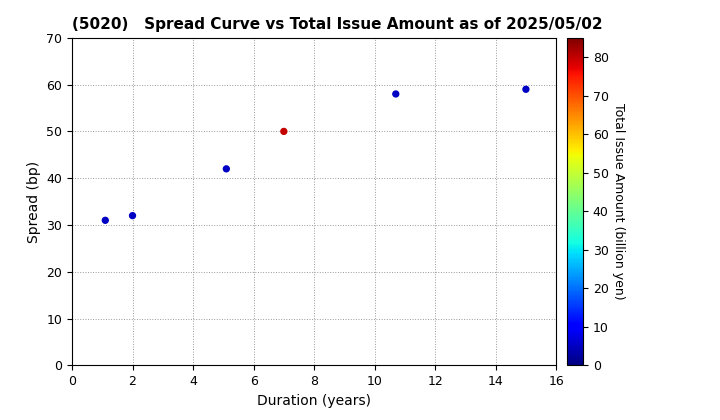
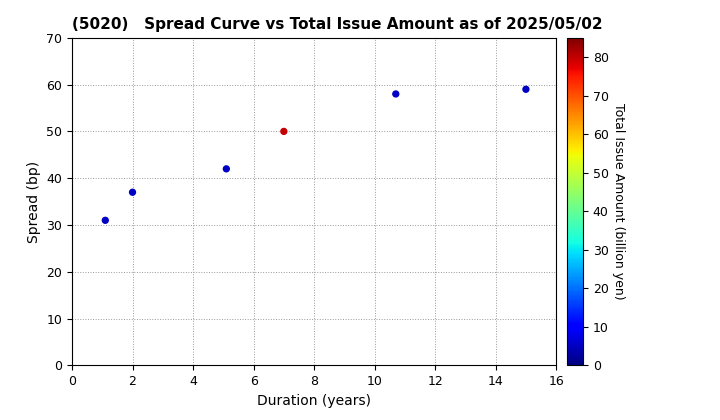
2: 32 -> 37
